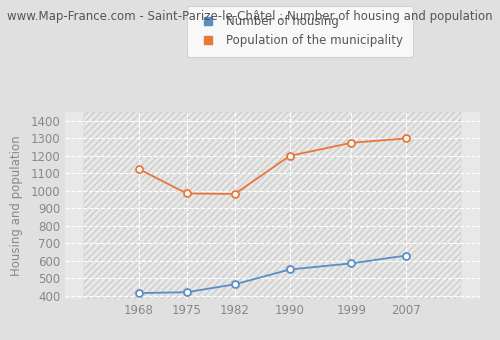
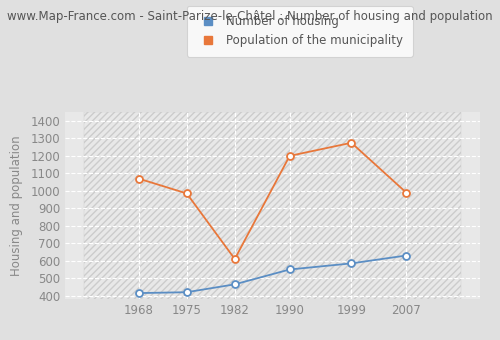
Population of the municipality/1968: 1120 -> 1070
Population of the municipality/1982: 980 -> 610
Population of the municipality/2007: 1300 -> 990
